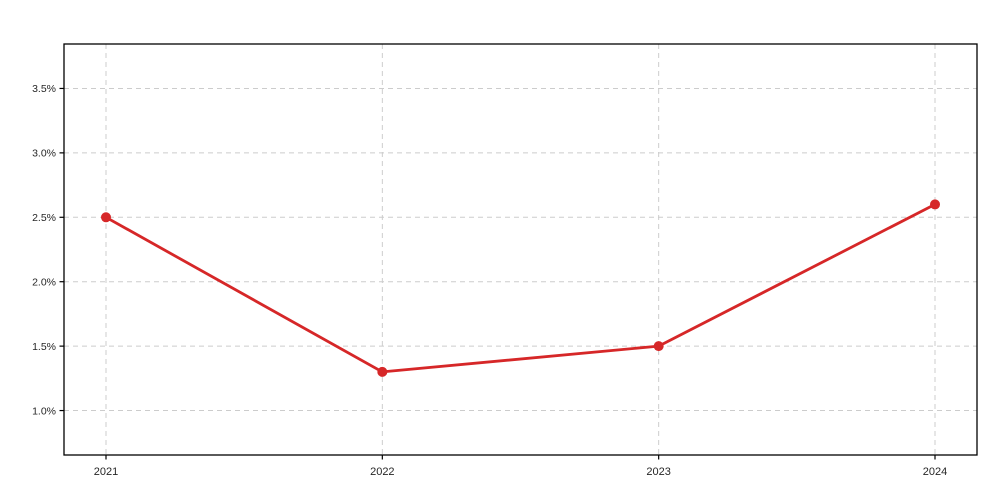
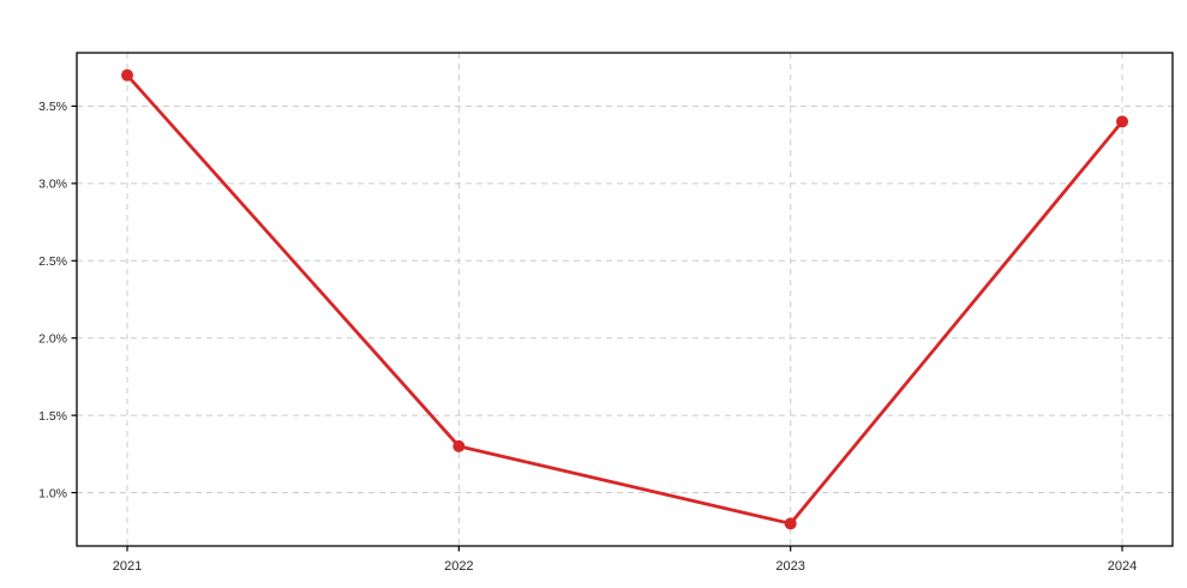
2021: 2.5% -> 3.7%
2023: 1.5% -> 0.8%
2024: 2.6% -> 3.4%
